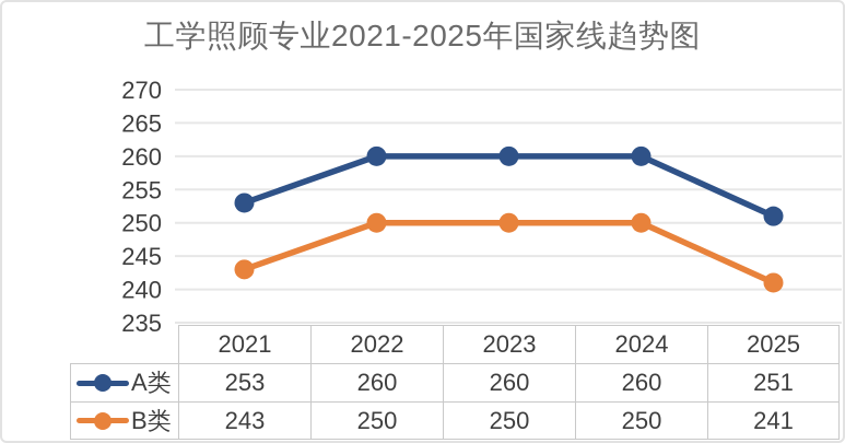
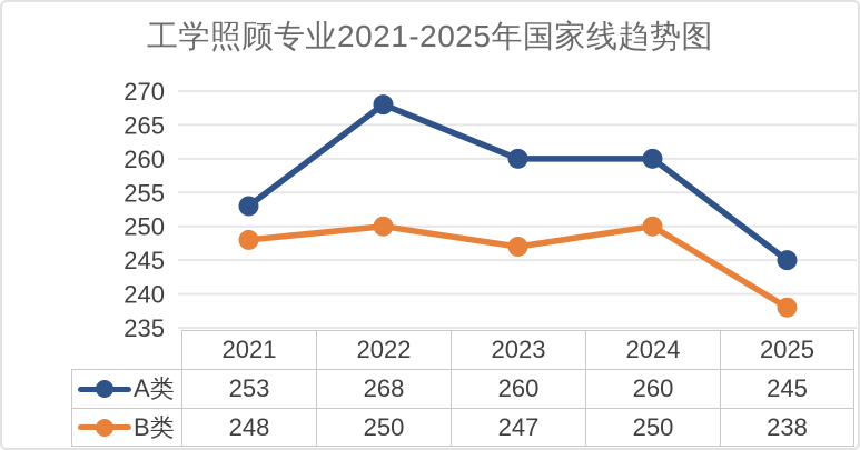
B类/2021: 243 -> 248
A类/2022: 260 -> 268
B类/2023: 250 -> 247
A类/2025: 251 -> 245
B类/2025: 241 -> 238
